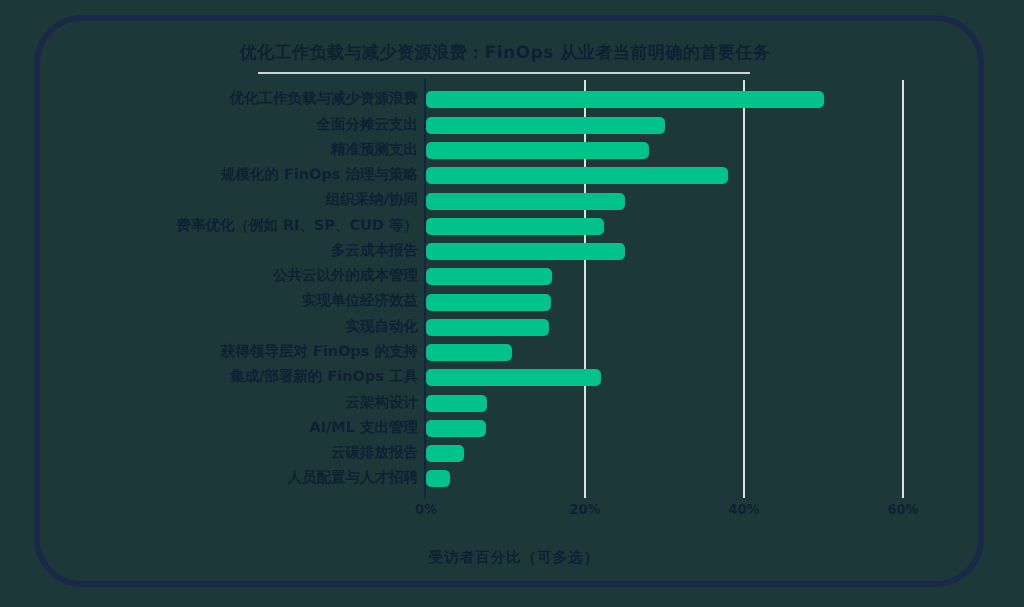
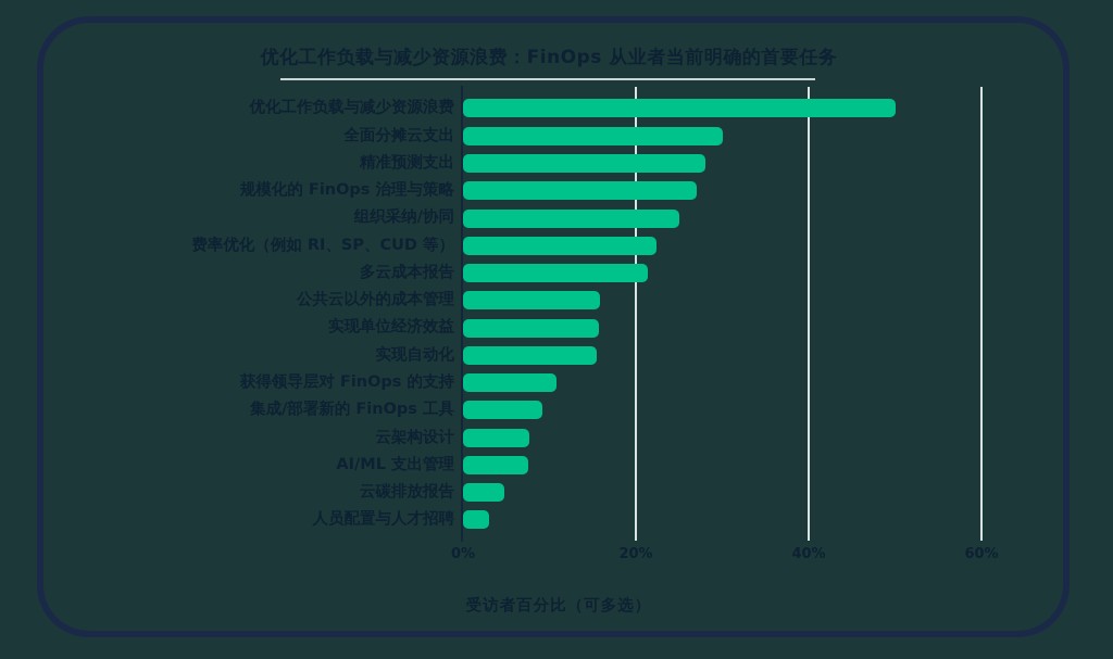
规模化的 FinOps 治理与策略: 38% -> 27%
多云成本报告: 25% -> 21%
集成/部署新的 FinOps 工具: 22% -> 9%
